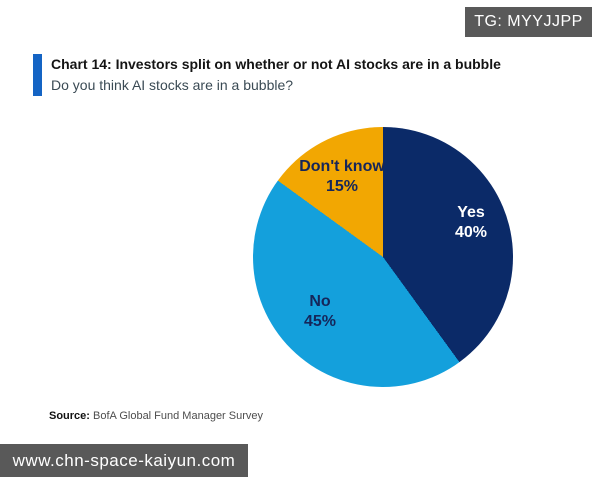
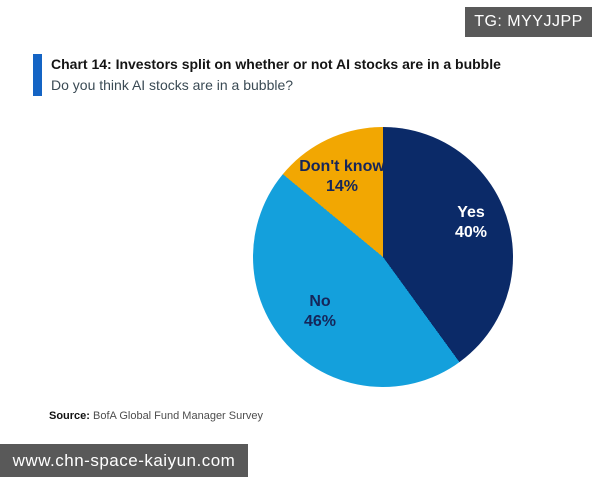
No: 45% -> 46%
Don't know: 15% -> 14%
